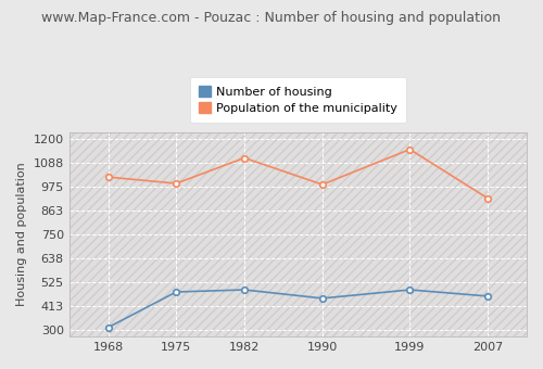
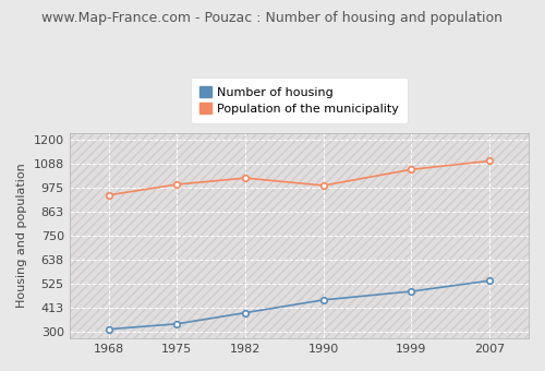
Population of the municipality/1968: 1020 -> 940
Number of housing/1975: 480 -> 340
Number of housing/1982: 490 -> 390
Population of the municipality/1982: 1110 -> 1020
Population of the municipality/1999: 1150 -> 1060
Number of housing/2007: 460 -> 540
Population of the municipality/2007: 920 -> 1100
